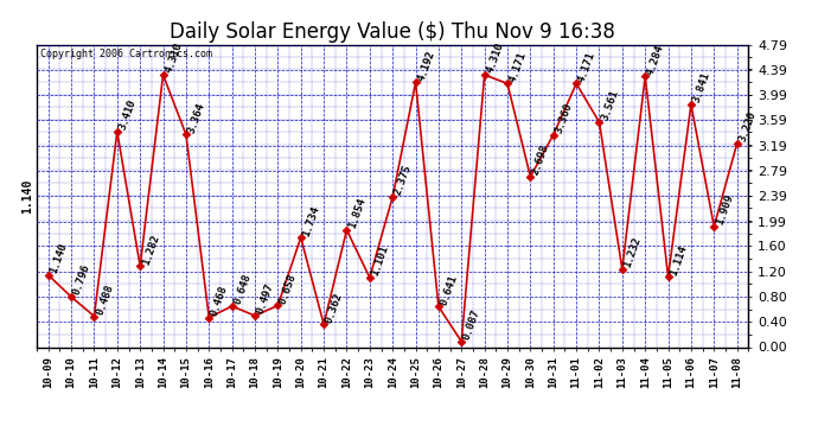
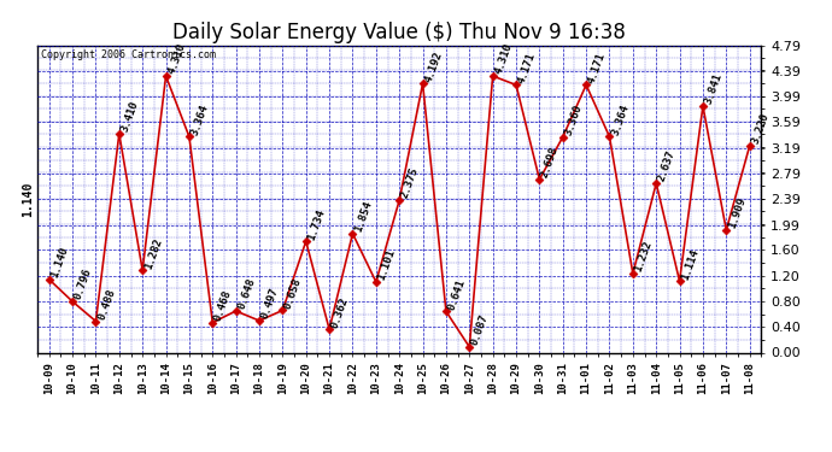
11-02: 3.561 -> 3.364
11-04: 4.284 -> 2.637
